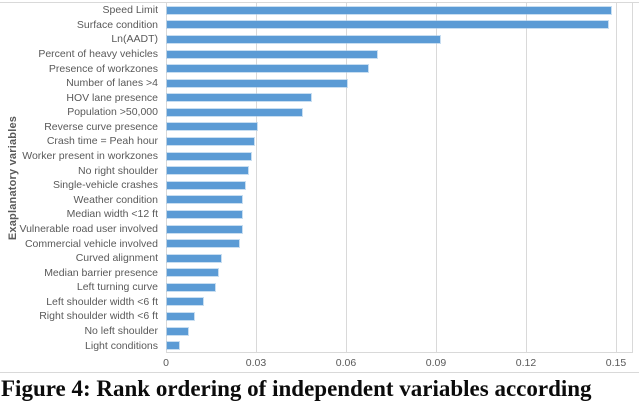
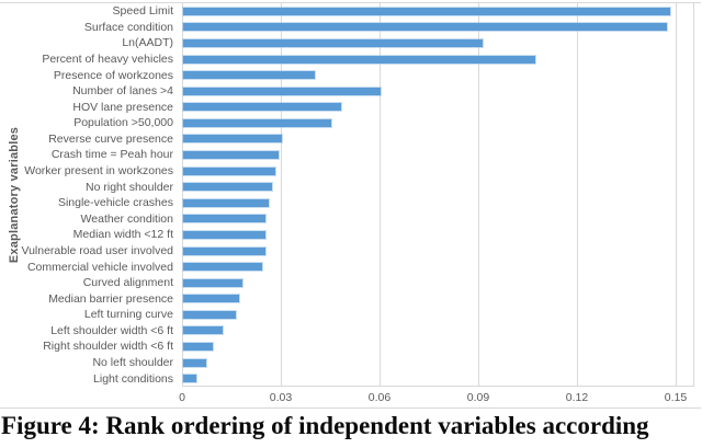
Percent of heavy vehicles: 0.070 -> 0.107
Presence of workzones: 0.067 -> 0.040
